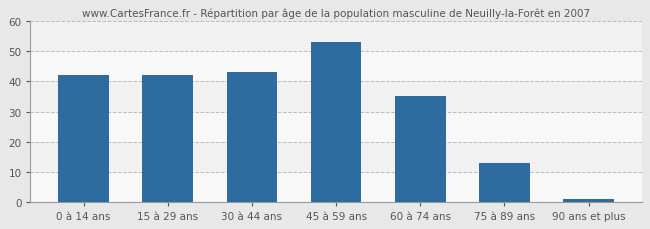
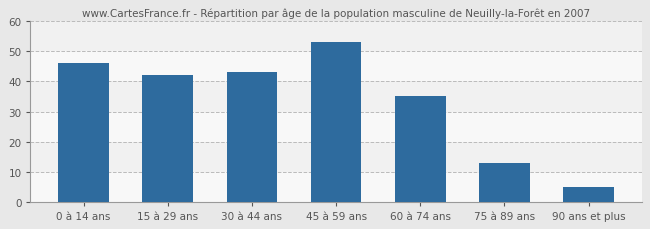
0 à 14 ans: 42 -> 46
90 ans et plus: 1 -> 5
